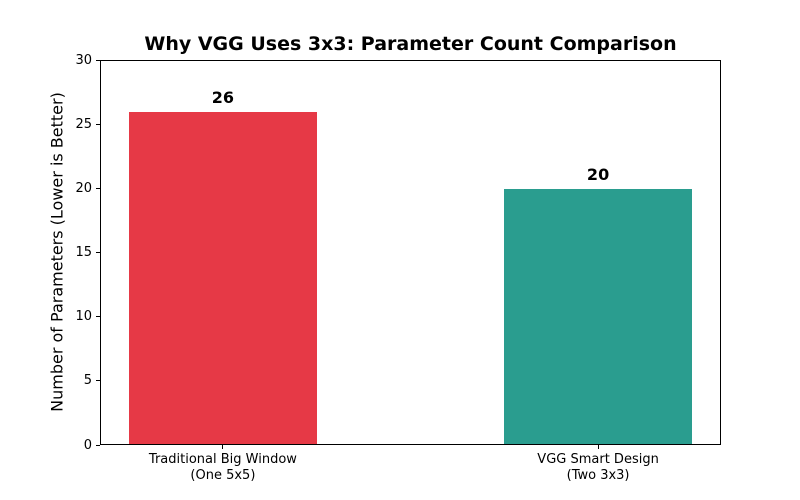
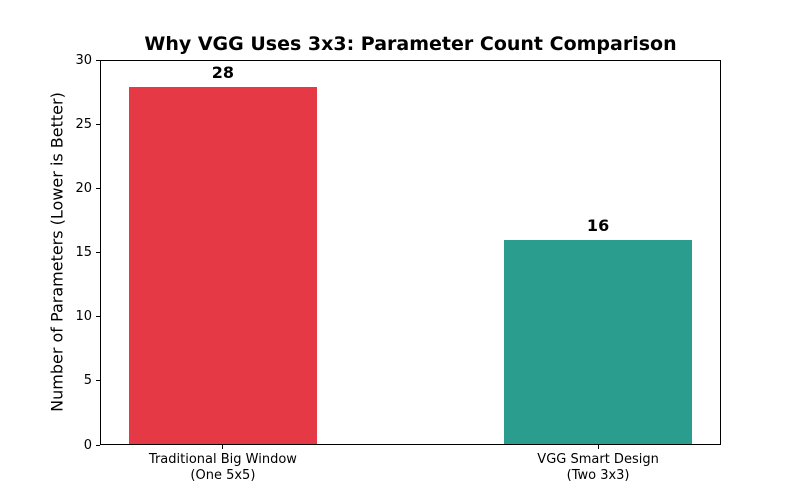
Traditional Big Window (One 5x5): 26 -> 28
VGG Smart Design (Two 3x3): 20 -> 16
